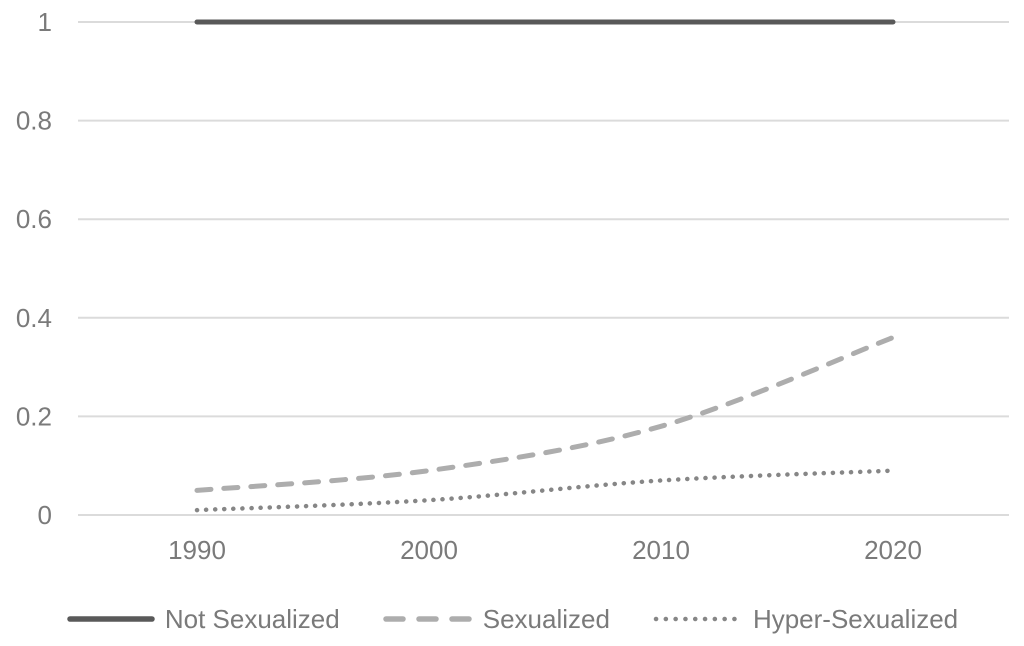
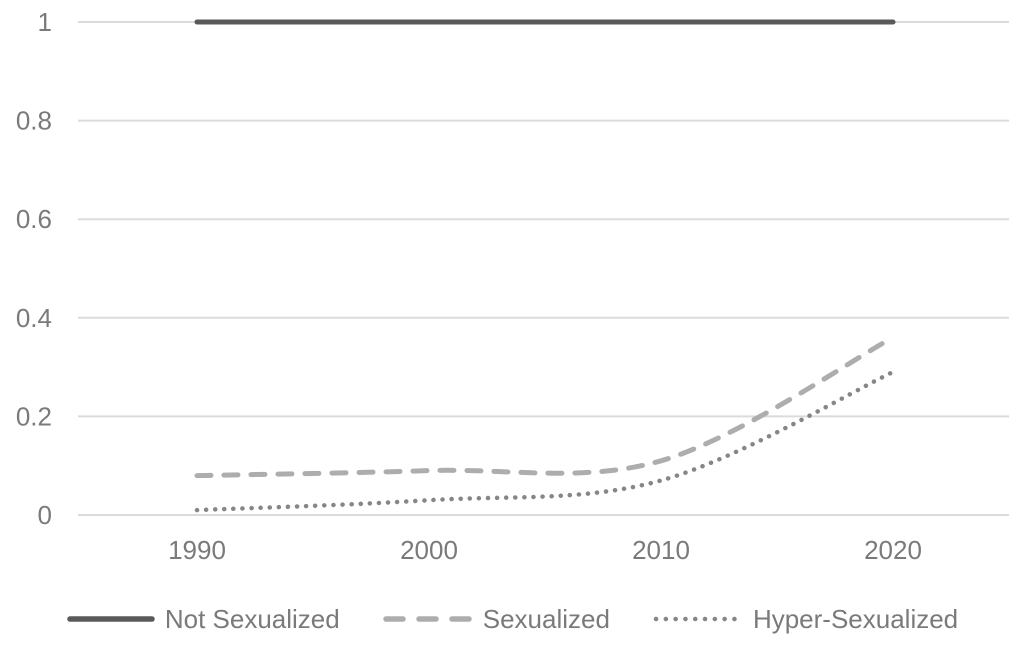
Sexualized/1990: 0.05 -> 0.08
Sexualized/2010: 0.18 -> 0.11
Hyper-Sexualized/2020: 0.09 -> 0.29
